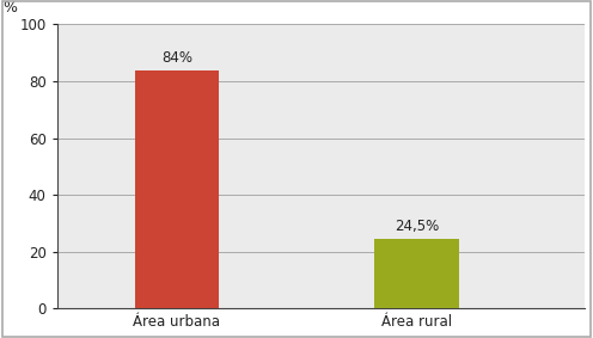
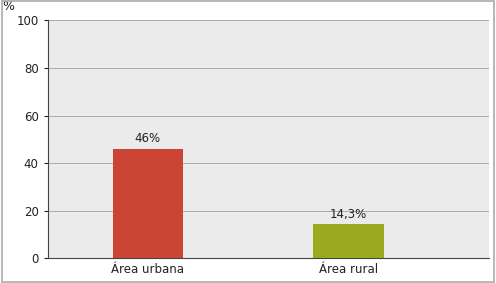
Área urbana: 84% -> 46%
Área rural: 24,5% -> 14,3%
